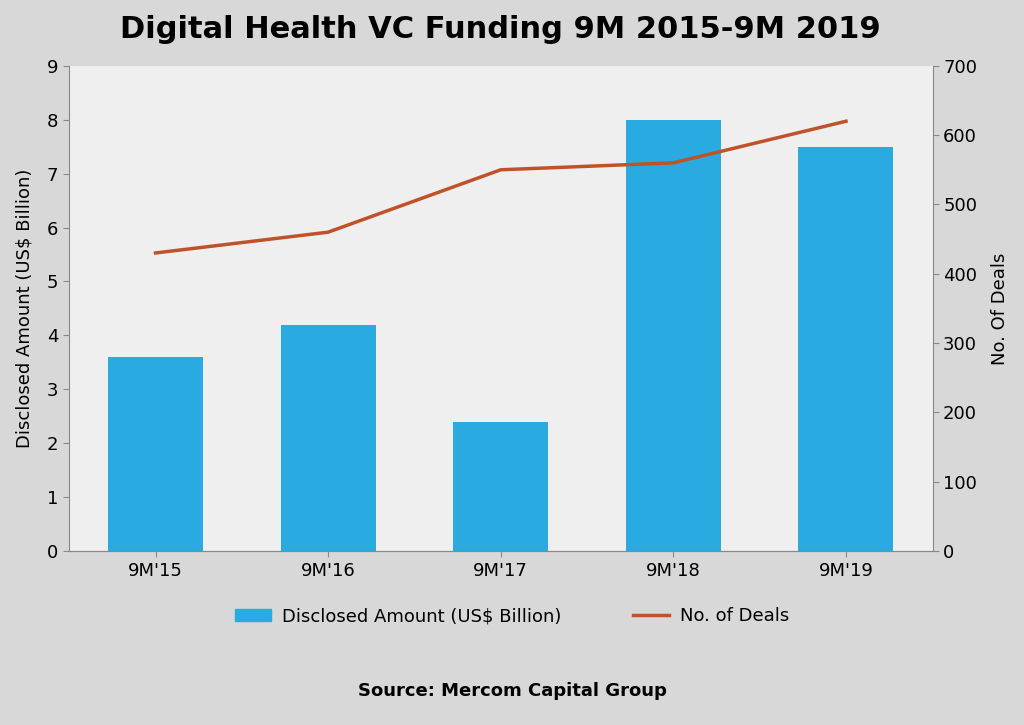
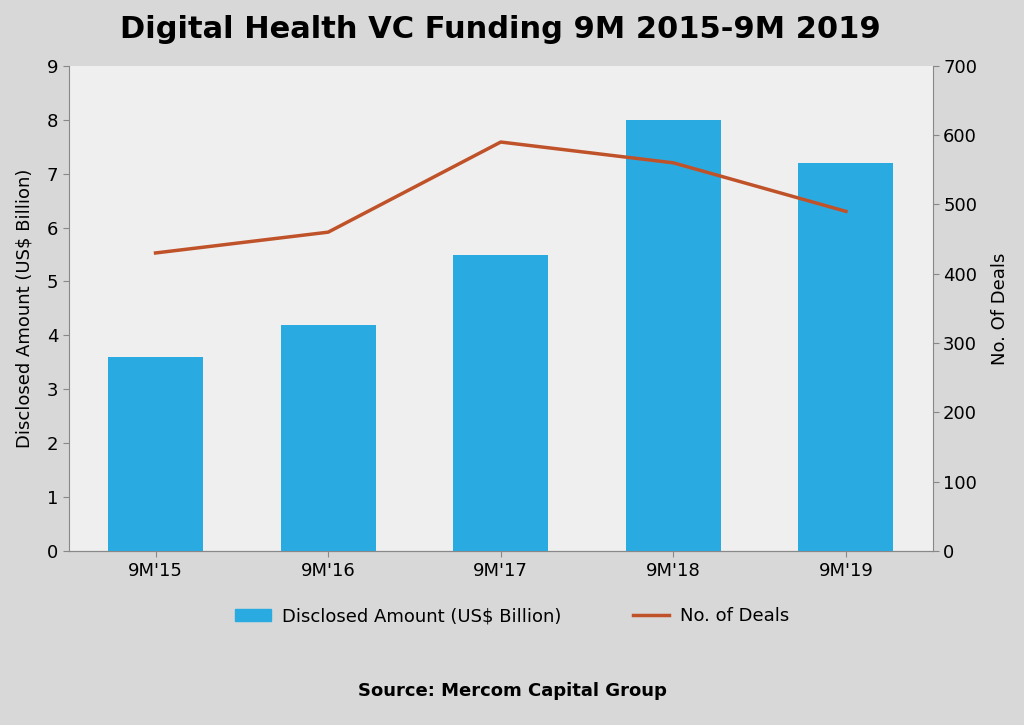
Disclosed Amount (US$ Billion)/9M'17: 2.4 -> 5.5
No. of Deals/9M'17: 550 -> 590
Disclosed Amount (US$ Billion)/9M'19: 7.5 -> 7.2
No. of Deals/9M'19: 620 -> 490
